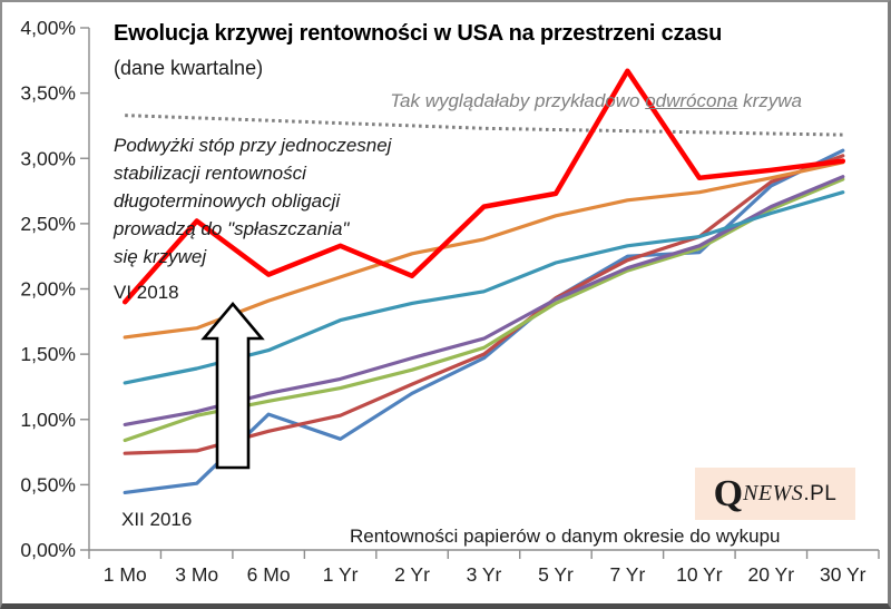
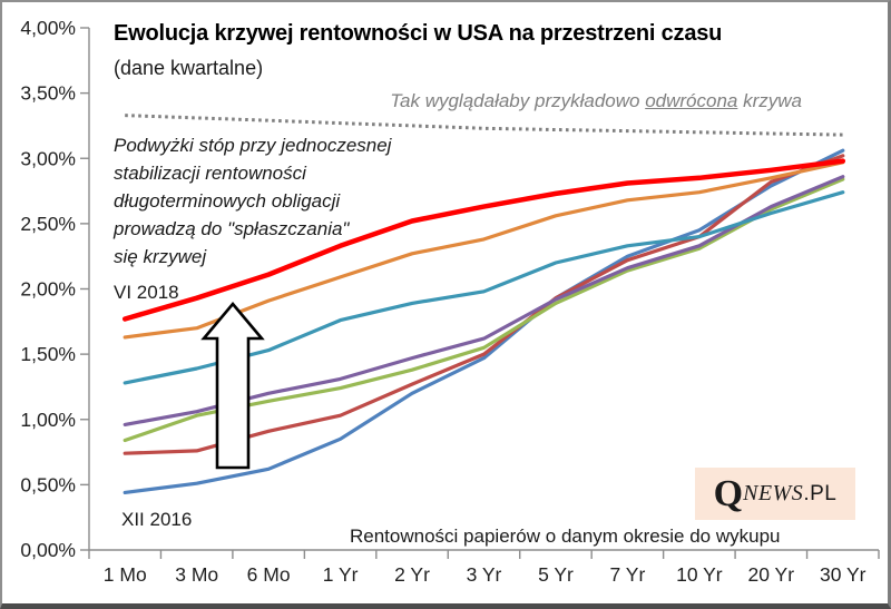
VI 2018/1 Mo: 1,90% -> 1,77%
VI 2018/3 Mo: 2,52% -> 1,93%
XII 2016/6 Mo: 1,04% -> 0,62%
VI 2018/2 Yr: 2,10% -> 2,52%
VI 2018/7 Yr: 3,67% -> 2,81%
XII 2016/10 Yr: 2,28% -> 2,45%
